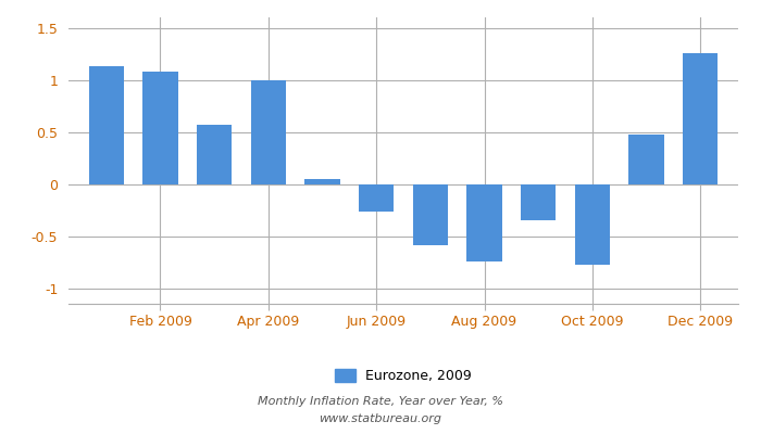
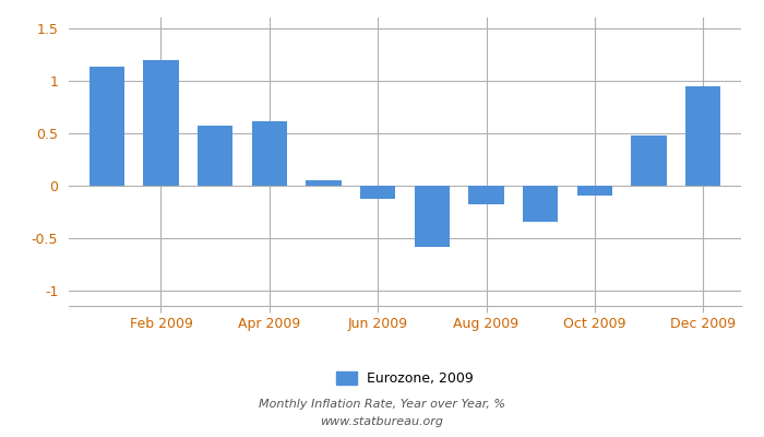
Feb 2009: 1.08 -> 1.19
Apr 2009: 1.00 -> 0.61
Jun 2009: -0.26 -> -0.13
Aug 2009: -0.74 -> -0.18
Oct 2009: -0.78 -> -0.10
Dec 2009: 1.26 -> 0.94
